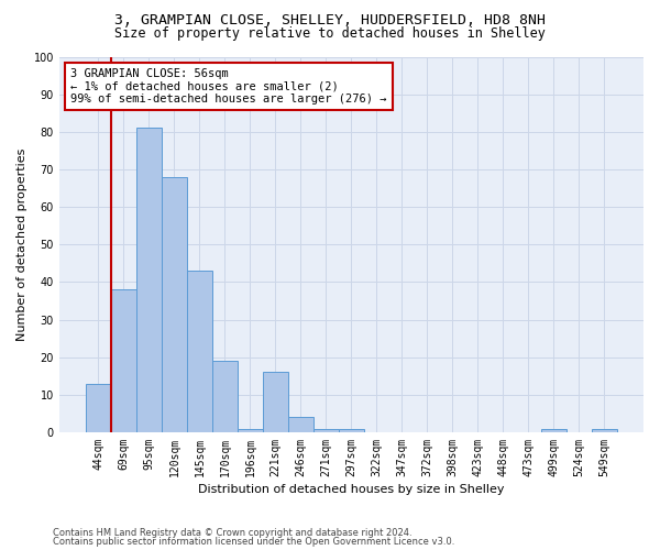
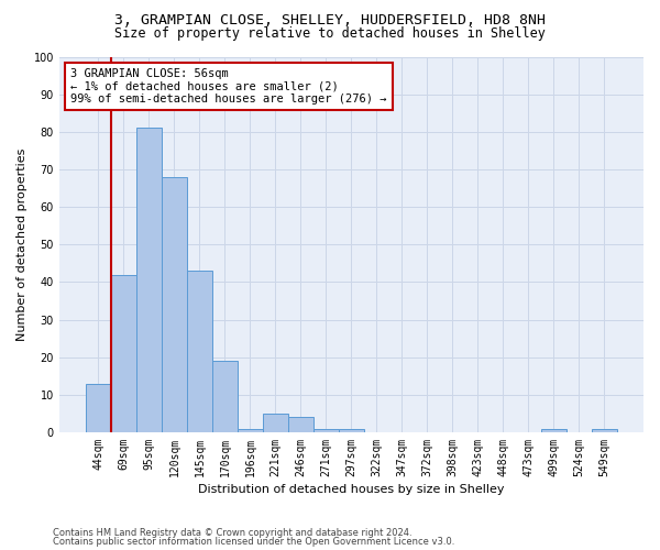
69sqm: 38 -> 42
221sqm: 16 -> 5
